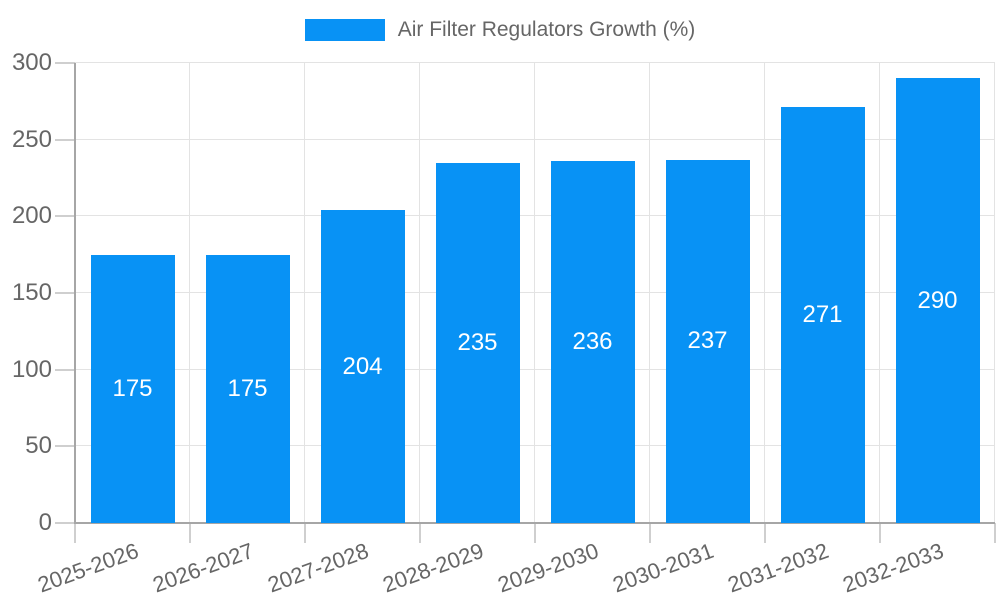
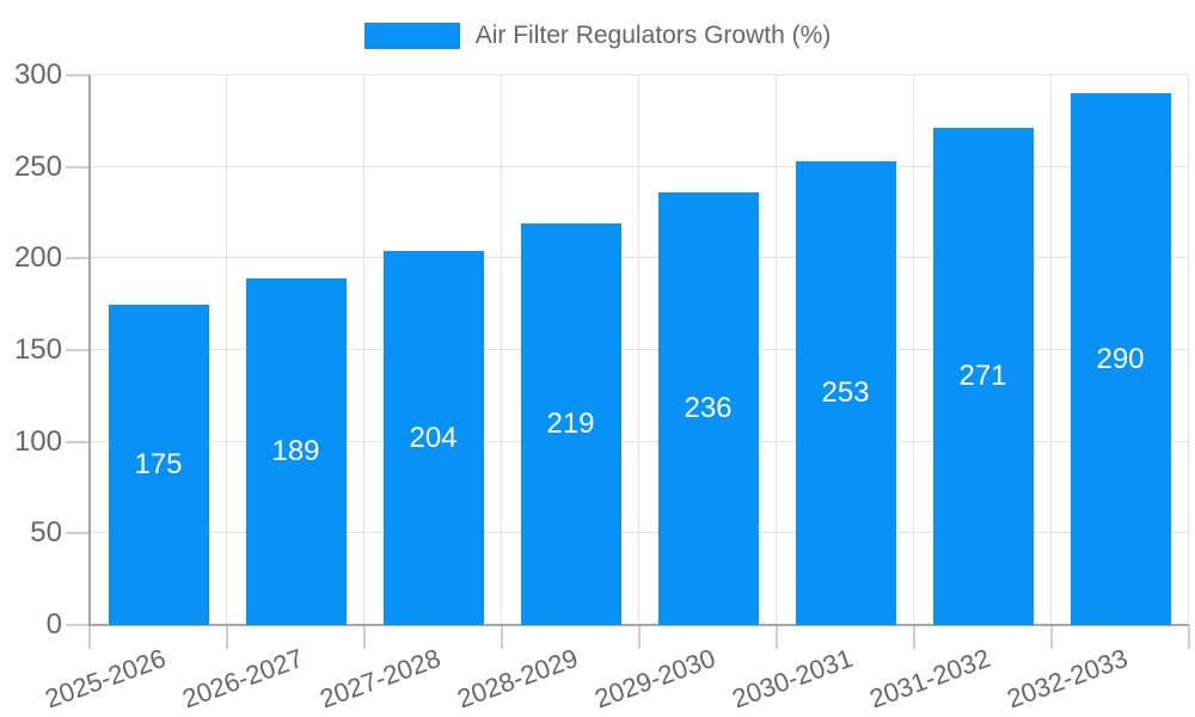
2026-2027: 175 -> 189
2028-2029: 235 -> 219
2030-2031: 237 -> 253
